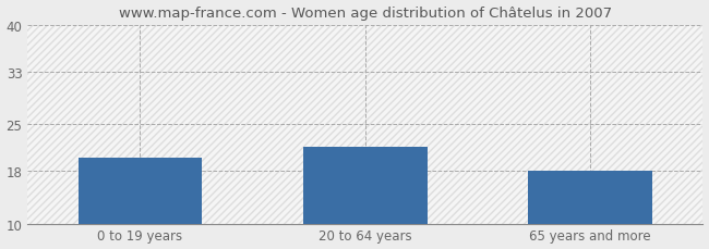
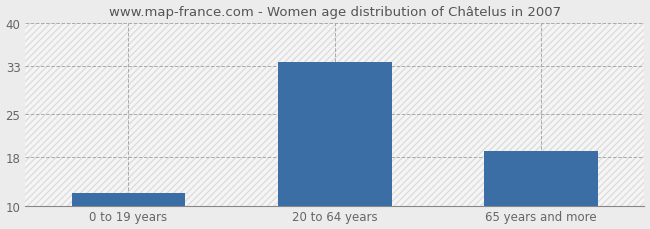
0 to 19 years: 20.0 -> 12.0
20 to 64 years: 21.6 -> 33.5
65 years and more: 18.0 -> 19.0
